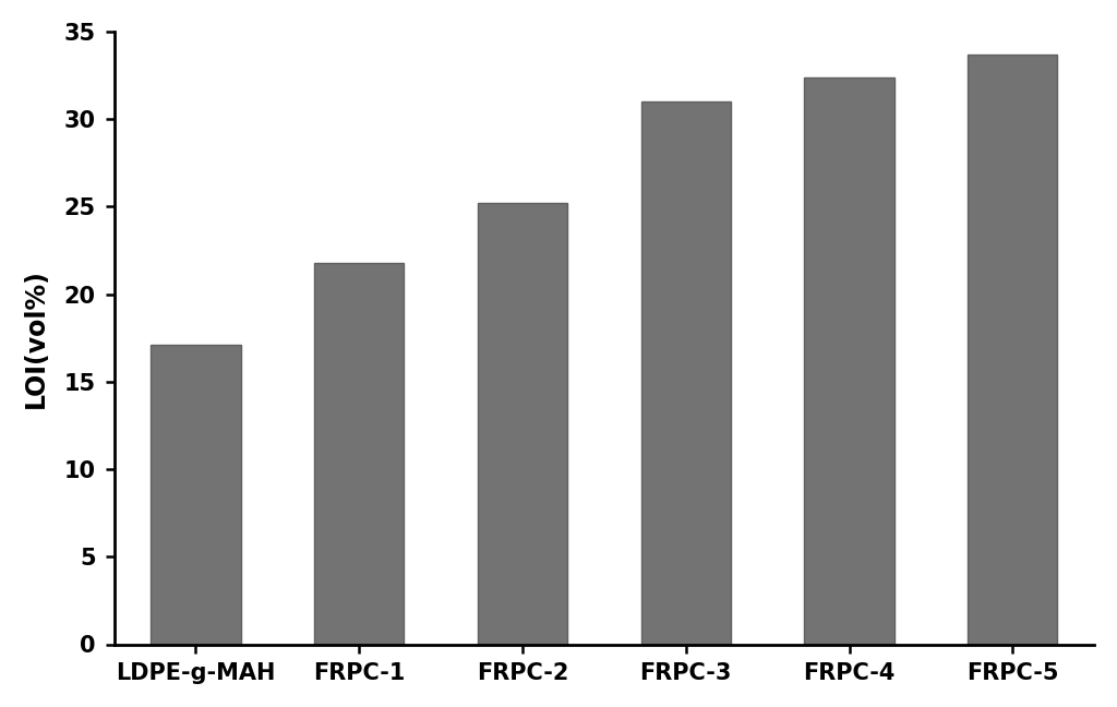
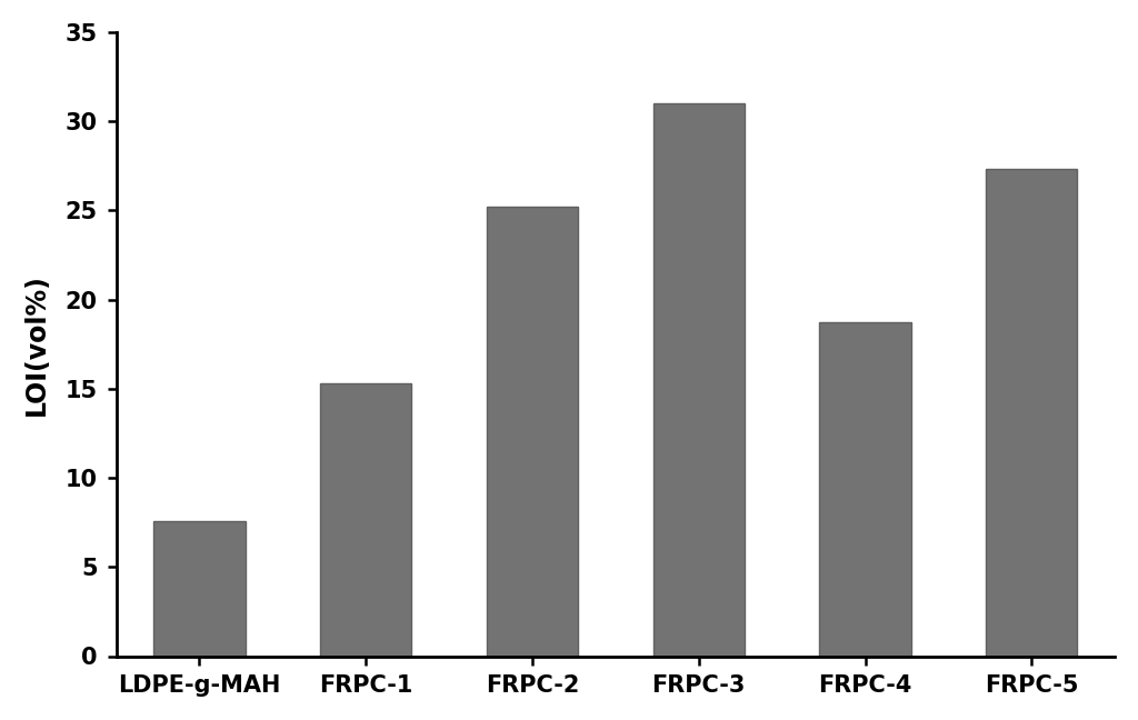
LDPE-g-MAH: 17.1 -> 7.6
FRPC-1: 21.8 -> 15.3
FRPC-4: 32.4 -> 18.7
FRPC-5: 33.7 -> 27.3
